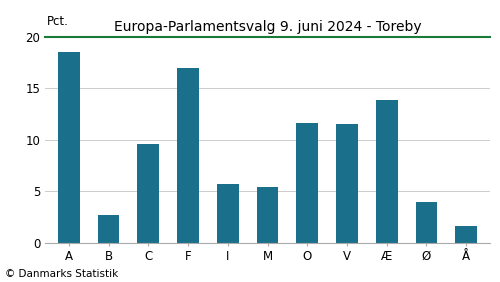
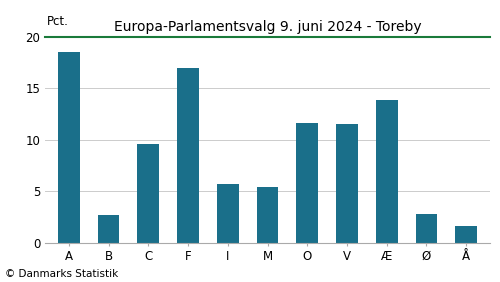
Ø: 3.9 -> 2.8
